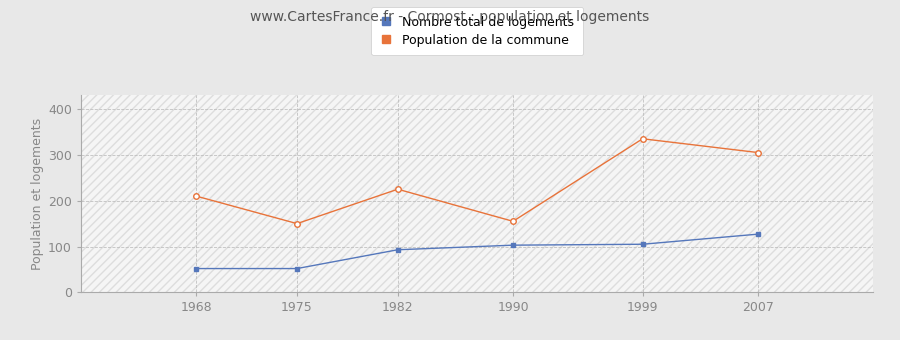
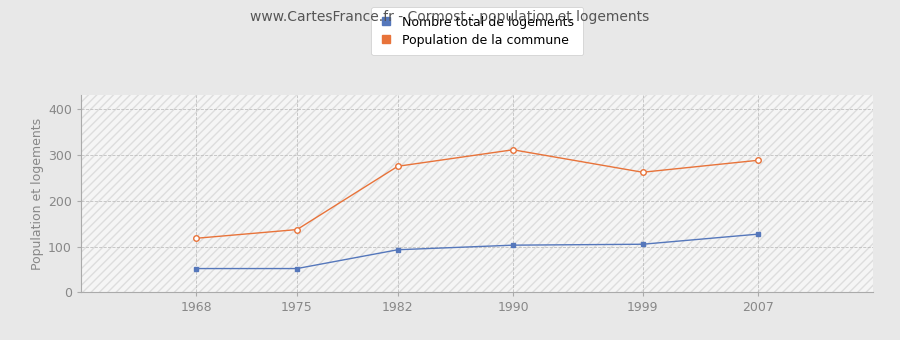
Population de la commune/1968: 210 -> 118
Population de la commune/1975: 150 -> 137
Population de la commune/1982: 225 -> 275
Population de la commune/1990: 155 -> 311
Population de la commune/1999: 335 -> 262
Population de la commune/2007: 305 -> 288
